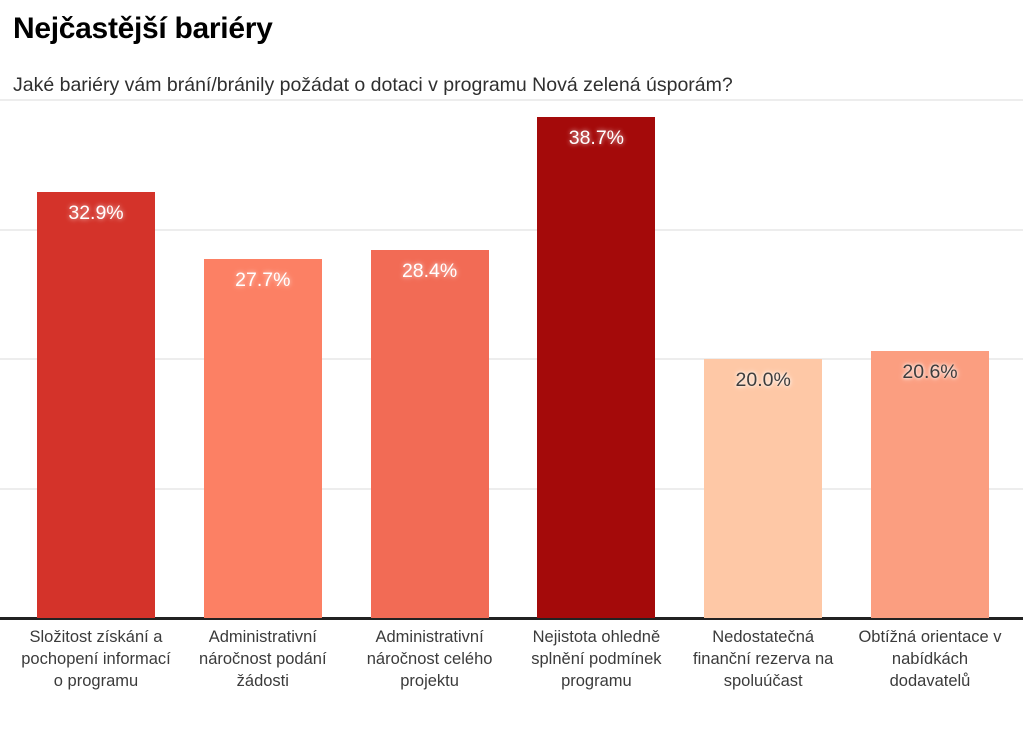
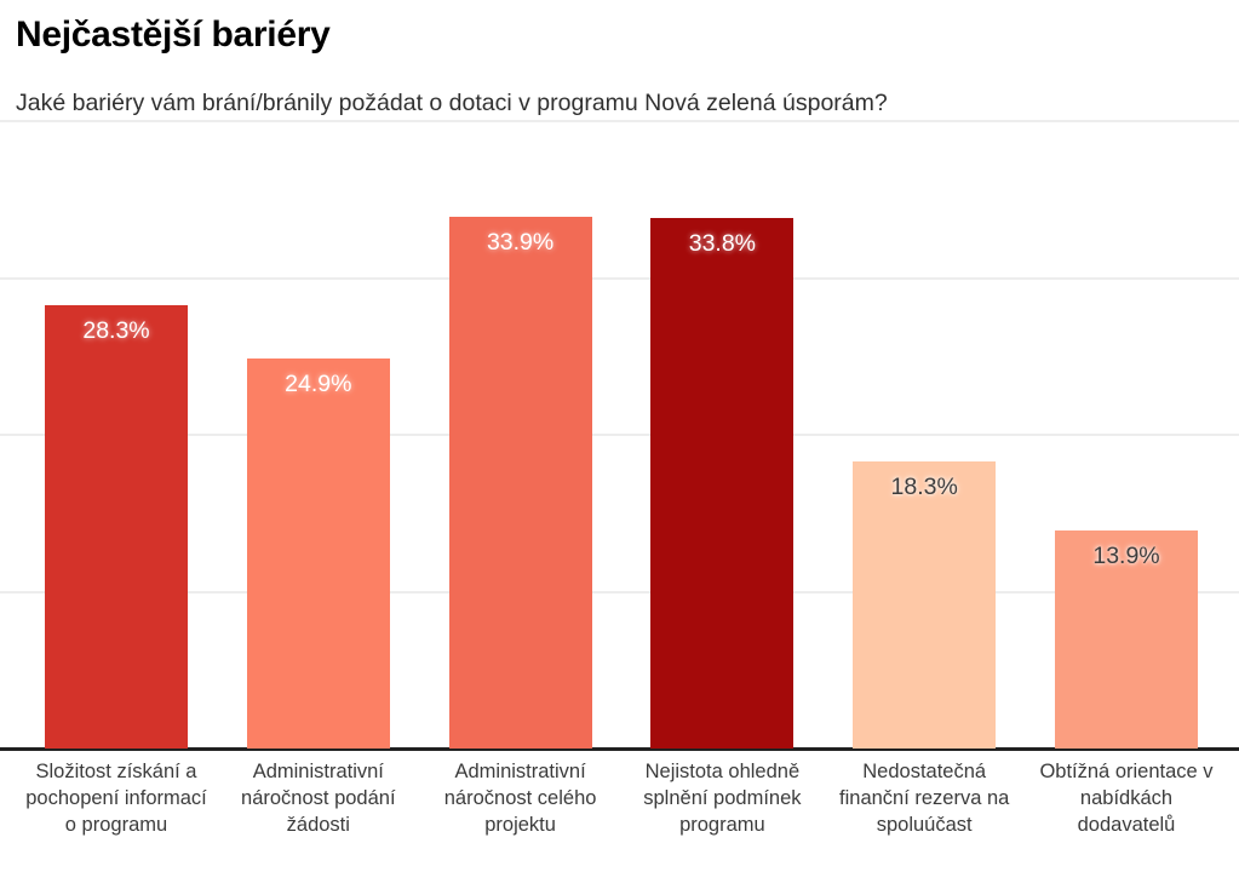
Složitost získání a pochopení informací o programu: 32.9% -> 28.3%
Administrativní náročnost podání žádosti: 27.7% -> 24.9%
Administrativní náročnost celého projektu: 28.4% -> 33.9%
Nejistota ohledně splnění podmínek programu: 38.7% -> 33.8%
Nedostatečná finanční rezerva na spoluúčast: 20.0% -> 18.3%
Obtížná orientace v nabídkách dodavatelů: 20.6% -> 13.9%
